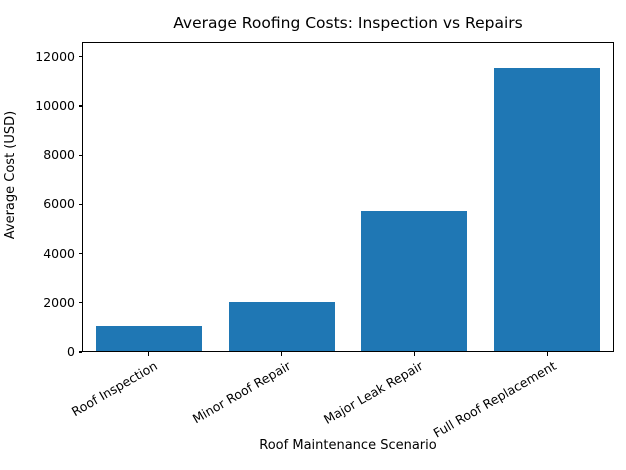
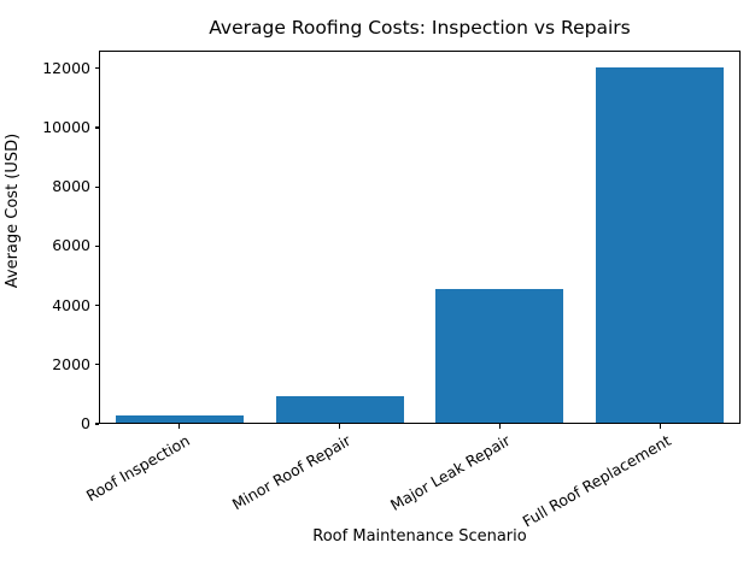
Roof Inspection: 1000 -> 200
Minor Roof Repair: 2000 -> 900
Major Leak Repair: 5700 -> 4500
Full Roof Replacement: 11500 -> 12000
